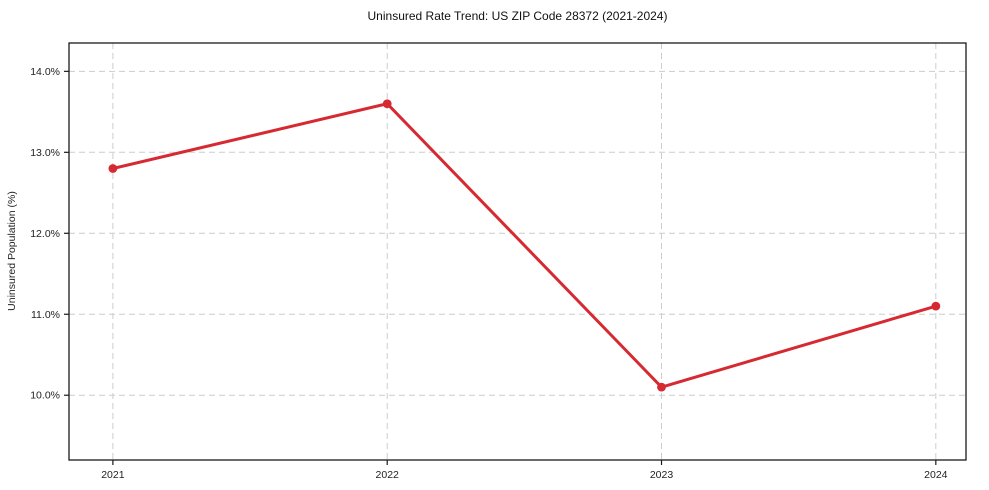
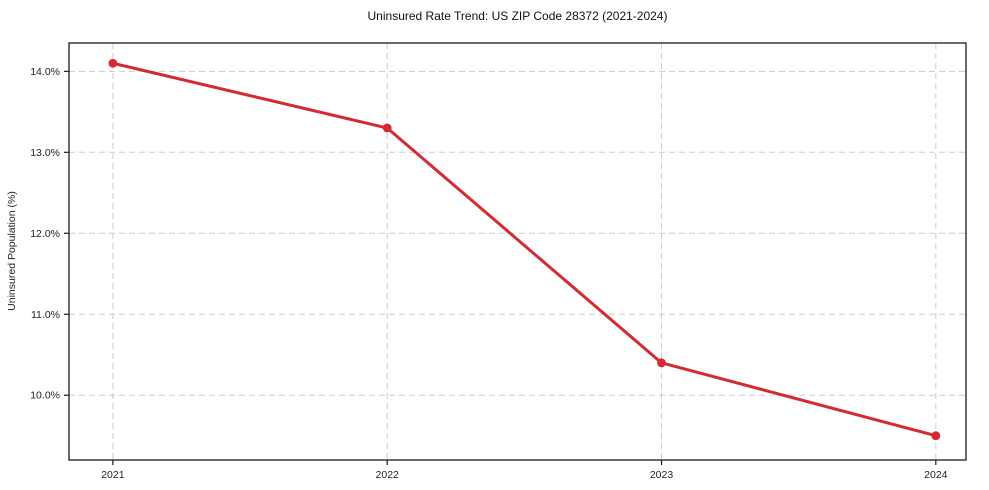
2021: 12.8% -> 14.1%
2022: 13.6% -> 13.3%
2023: 10.1% -> 10.4%
2024: 11.1% -> 9.5%
